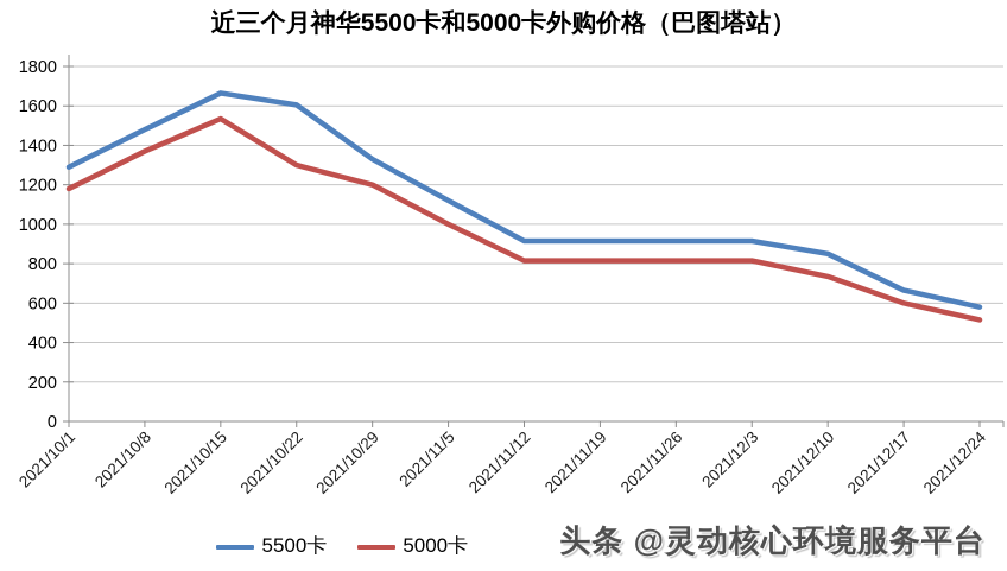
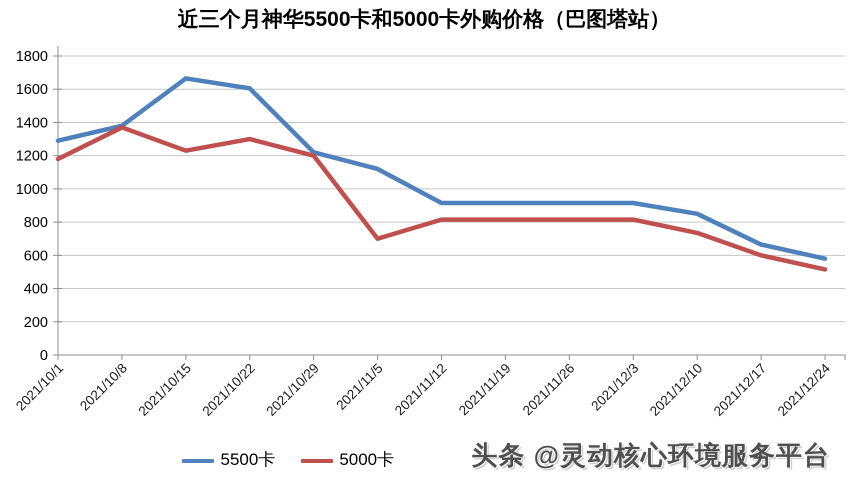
5500卡/2021/10/8: 1480 -> 1380
5000卡/2021/10/15: 1540 -> 1230
5500卡/2021/10/29: 1330 -> 1220
5000卡/2021/11/5: 1000 -> 700
